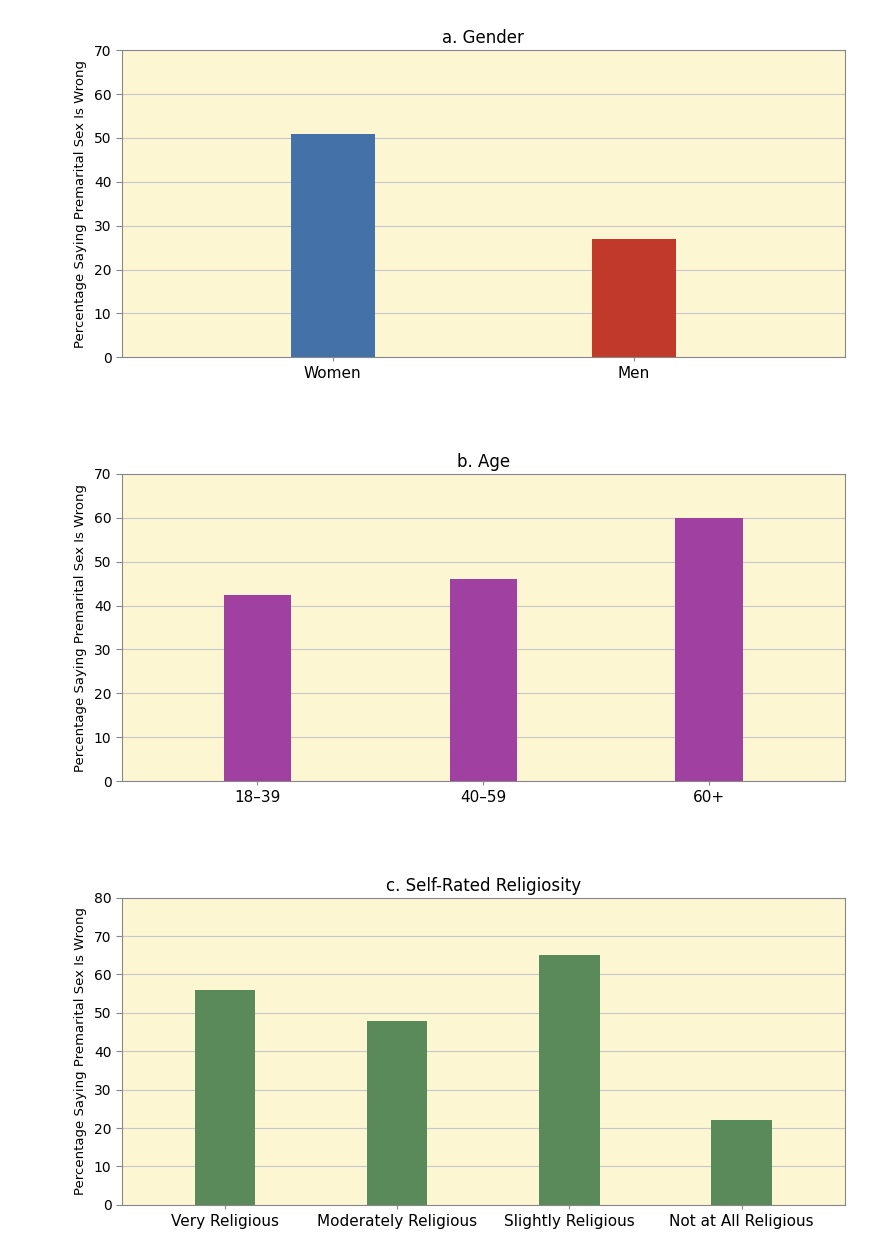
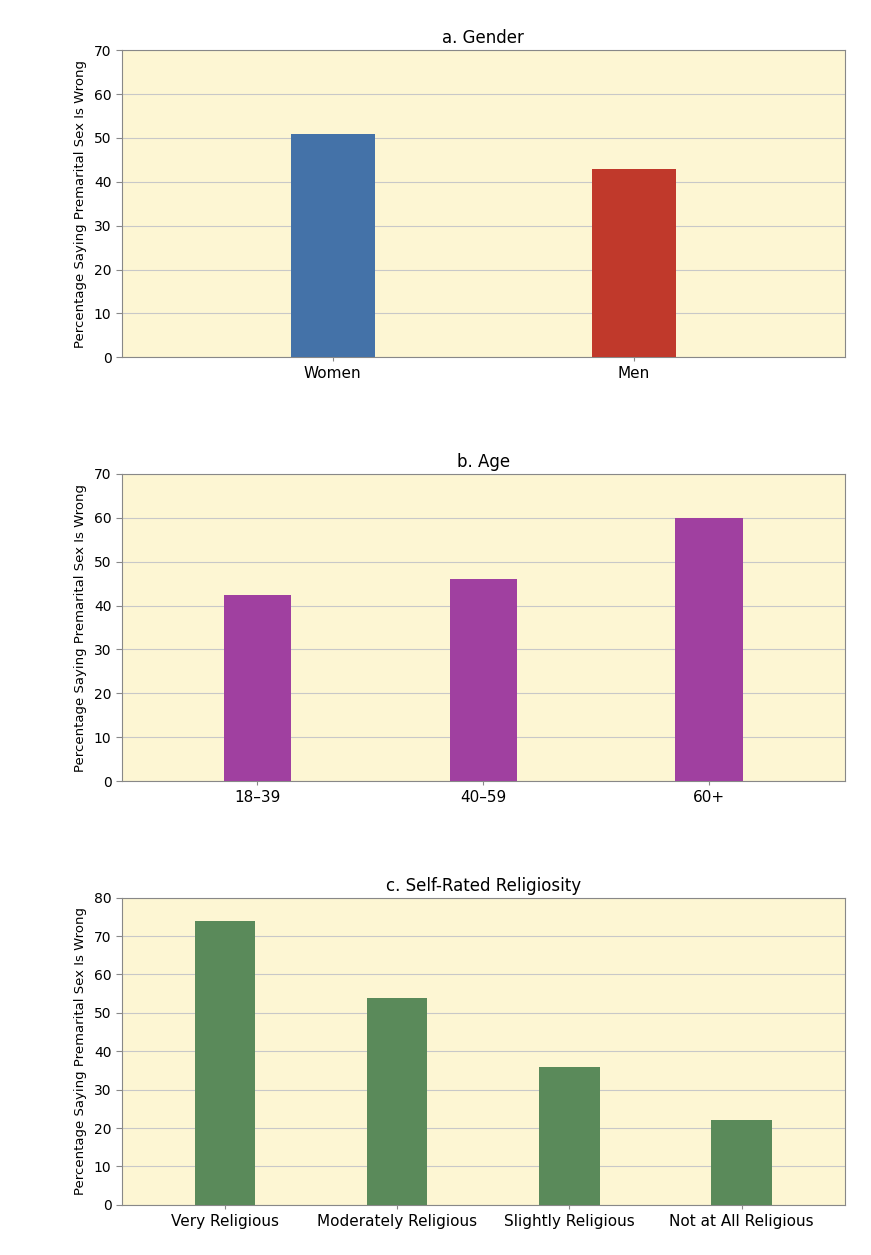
a. Gender/Men: 27 -> 43
c. Self-Rated Religiosity/Very Religious: 56 -> 74
c. Self-Rated Religiosity/Moderately Religious: 48 -> 54
c. Self-Rated Religiosity/Slightly Religious: 65 -> 36
